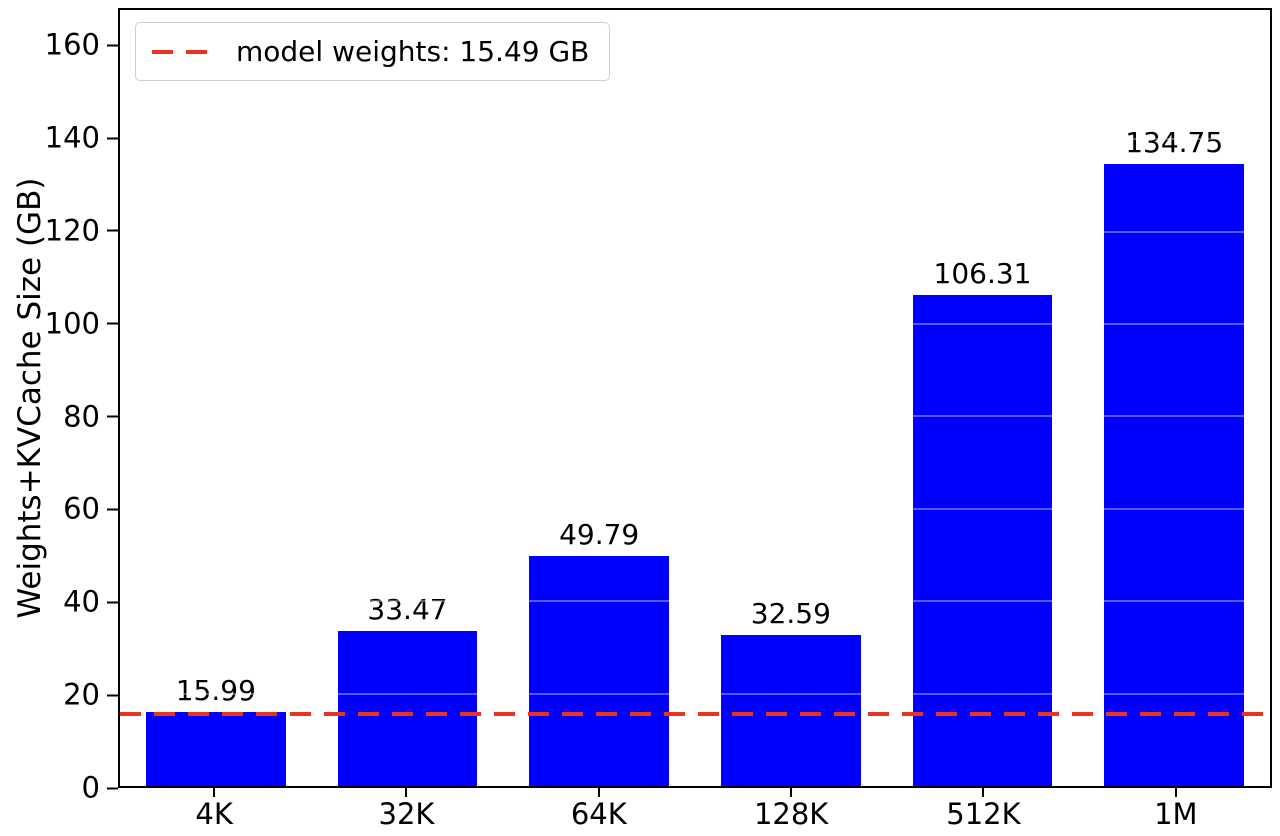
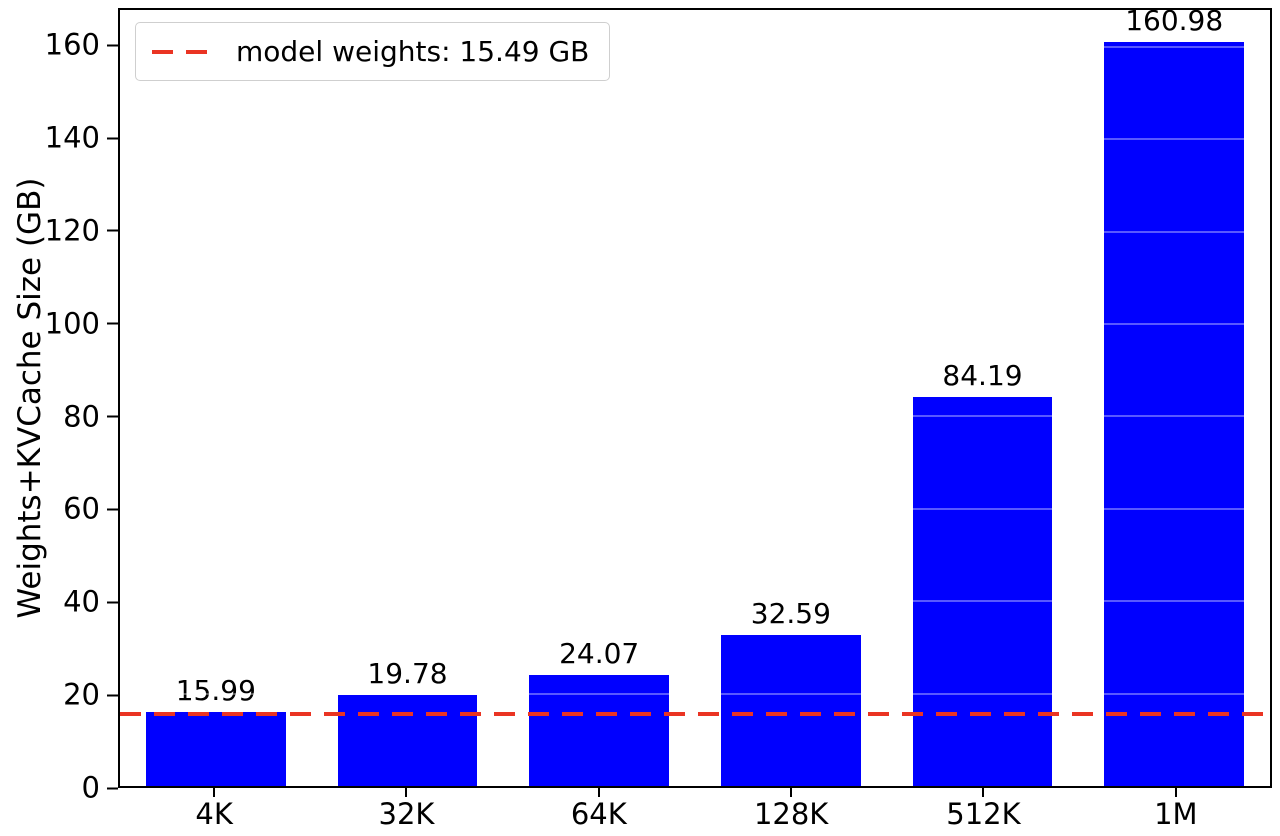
32K: 33.47 -> 19.78
64K: 49.79 -> 24.07
512K: 106.31 -> 84.19
1M: 134.75 -> 160.98
